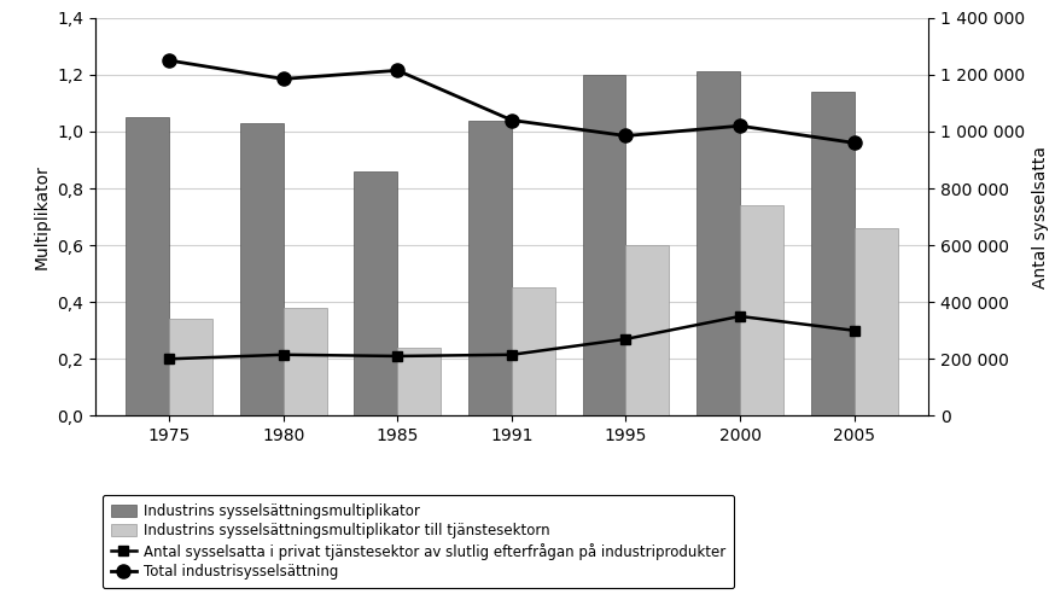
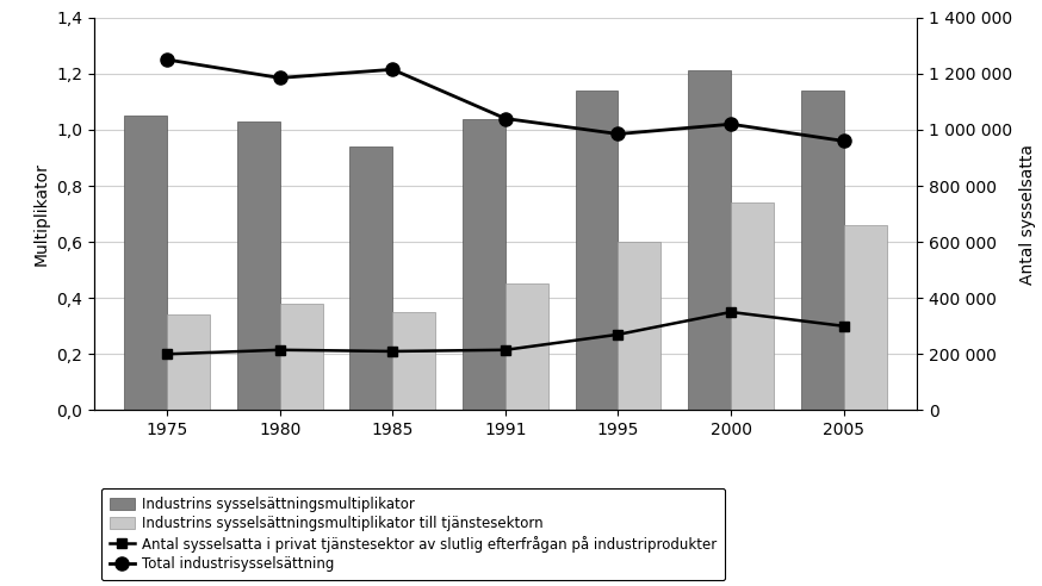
Industrins sysselsättningsmultiplikator/1985: 0,86 -> 0,94
Industrins sysselsättningsmultiplikator till tjänstesektorn/1985: 0,24 -> 0,35
Industrins sysselsättningsmultiplikator/1995: 1,20 -> 1,14
